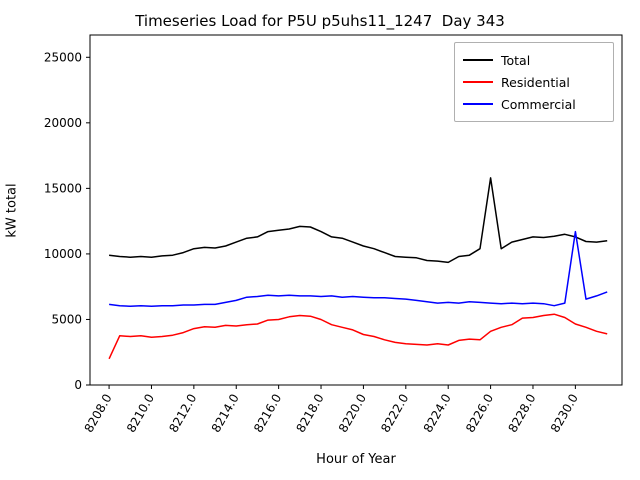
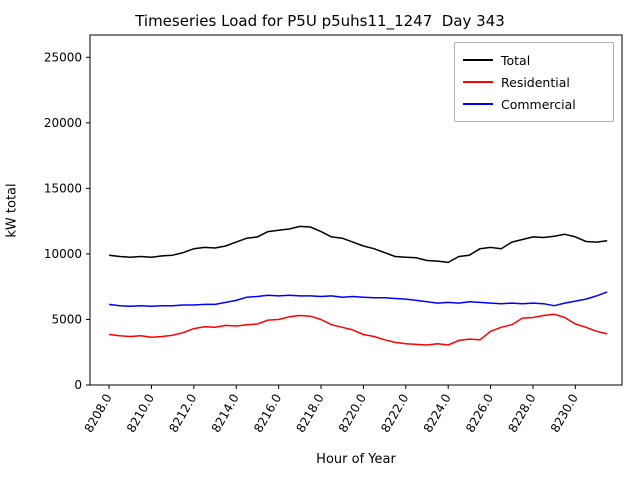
Residential/8208.0: 2000 -> 3800
Total/8226.0: 15800 -> 10500
Commercial/8230.0: 11700 -> 6400
